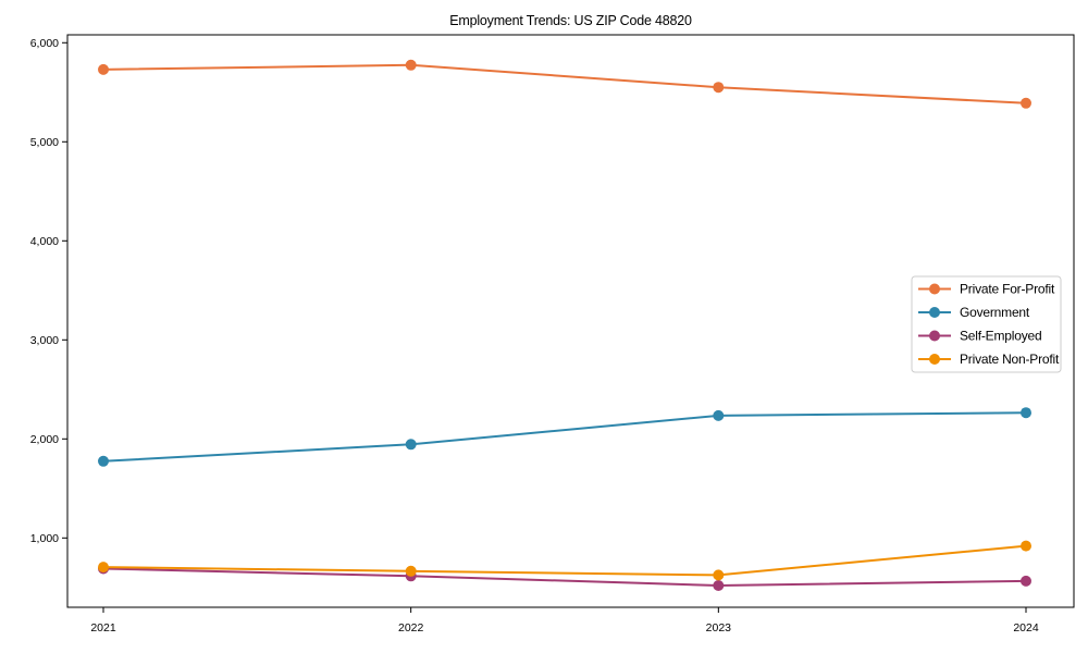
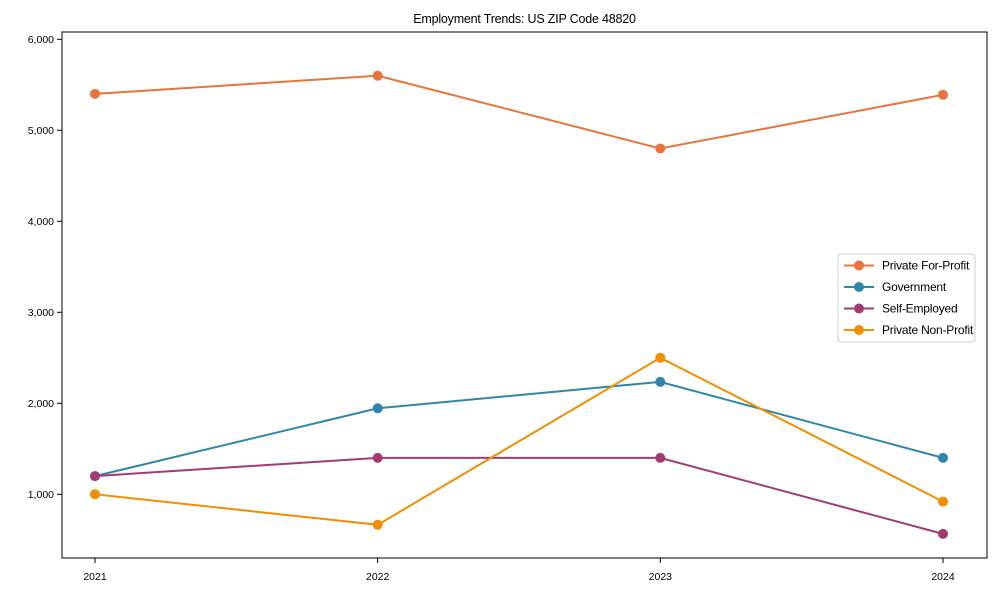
Private For-Profit/2021: 5700 -> 5400
Government/2021: 1800 -> 1200
Self-Employed/2021: 700 -> 1200
Private Non-Profit/2021: 700 -> 1000
Private For-Profit/2022: 5800 -> 5600
Self-Employed/2022: 600 -> 1400
Private For-Profit/2023: 5600 -> 4800
Self-Employed/2023: 500 -> 1400
Private Non-Profit/2023: 600 -> 2500
Government/2024: 2300 -> 1400
